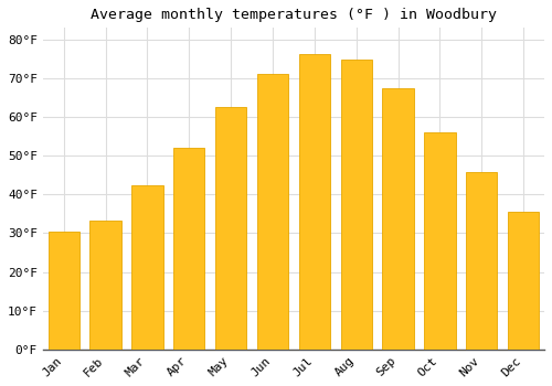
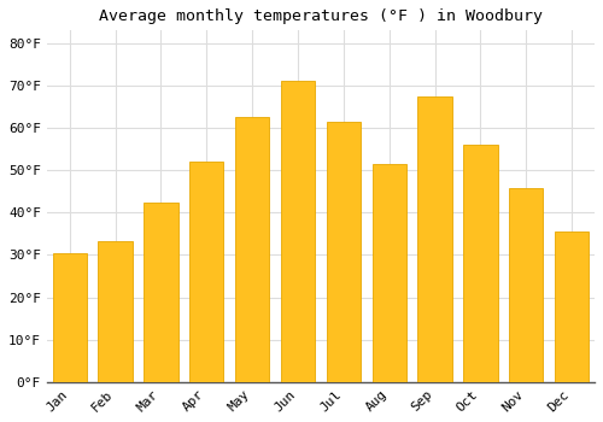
Jul: 76.2°F -> 61.5°F
Aug: 74.7°F -> 51.5°F
